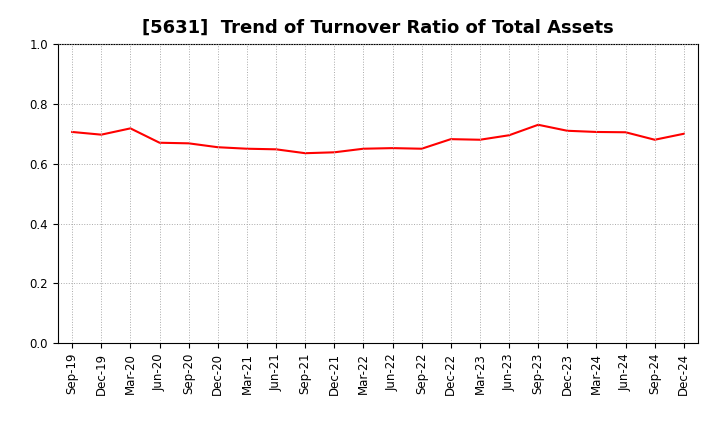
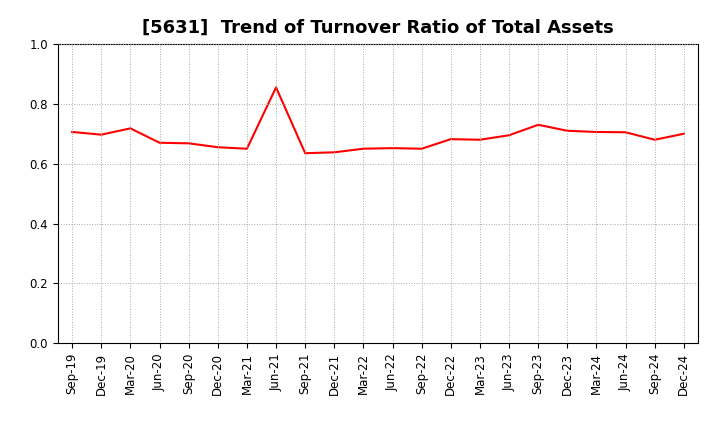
Jun-21: 0.648 -> 0.855
